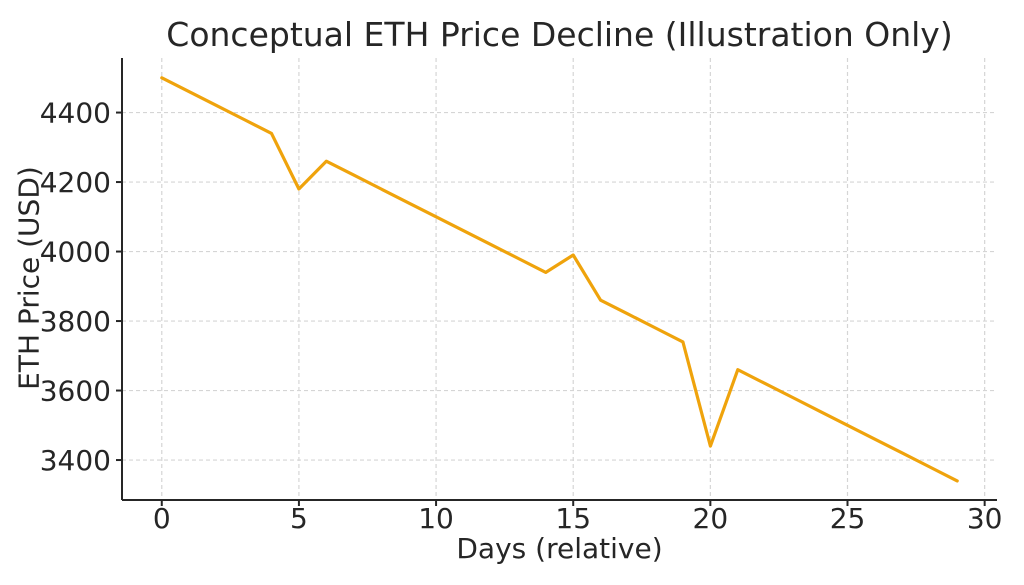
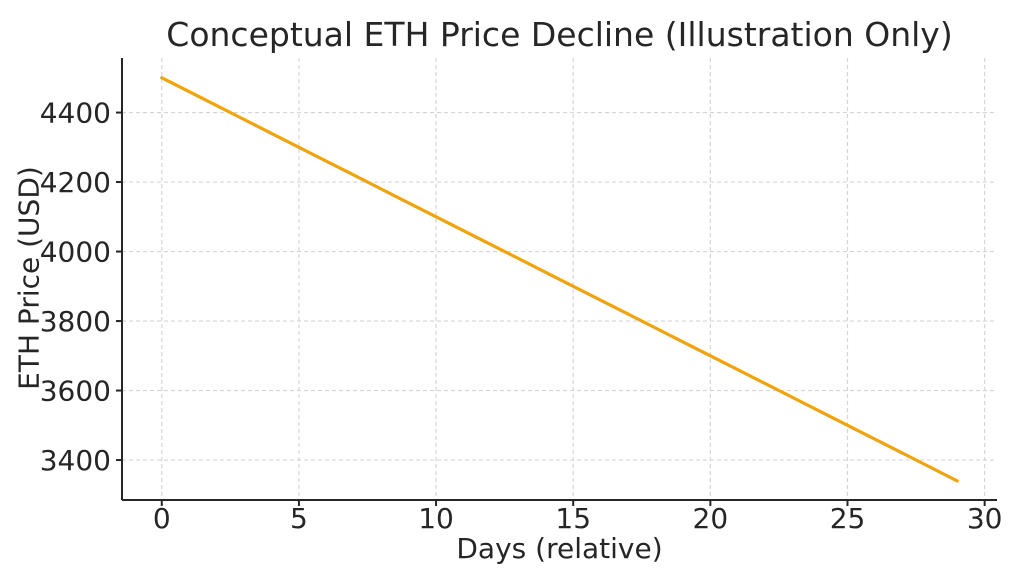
5: 4180 -> 4300
15: 3990 -> 3900
20: 3440 -> 3700
